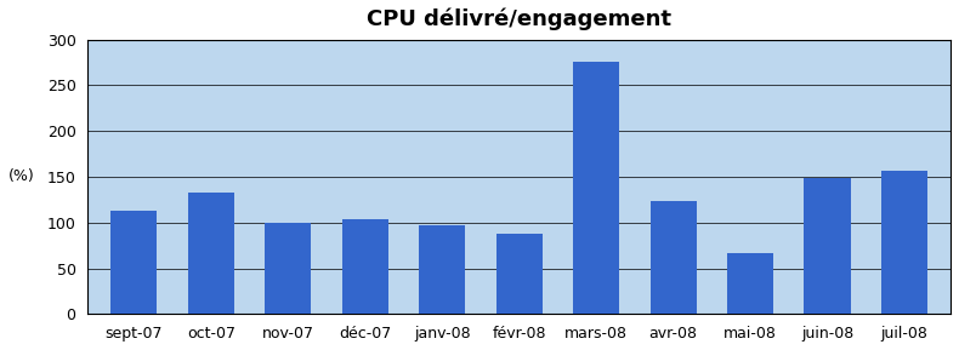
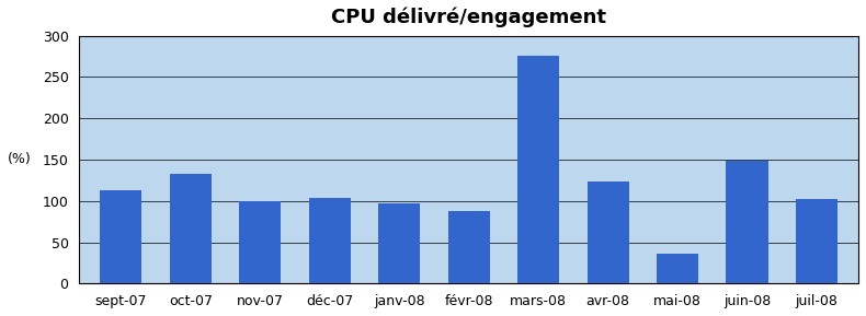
mai-08: 66 -> 36
juil-08: 156 -> 102
